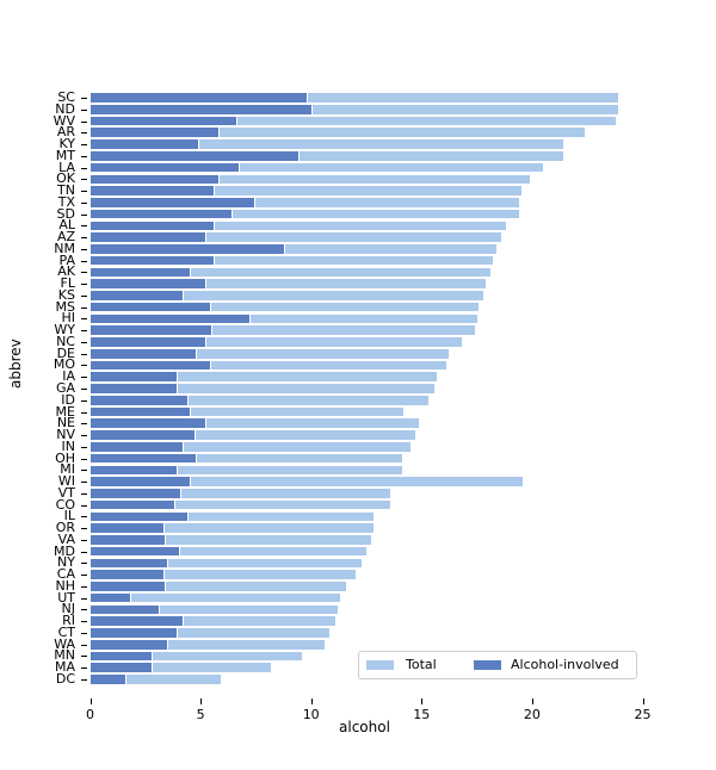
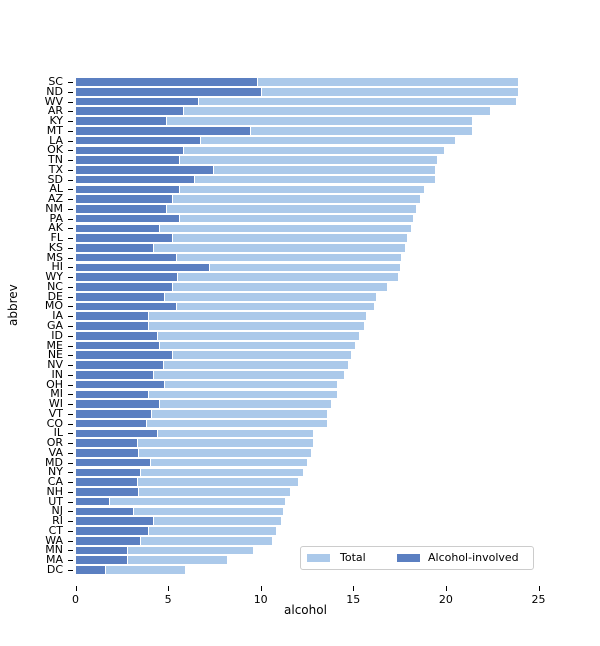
Alcohol-involved/NM: 8.8 -> 4.9
Total/ME: 14.2 -> 15.1
Total/WI: 19.6 -> 13.8
